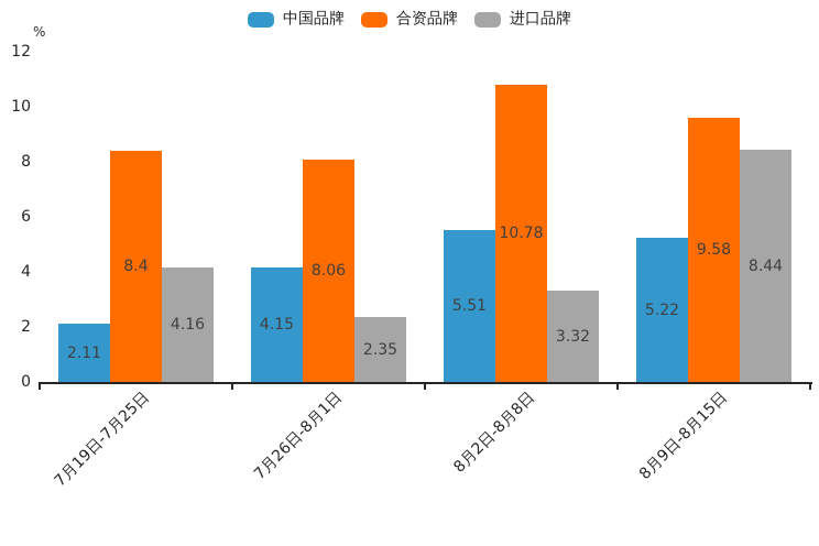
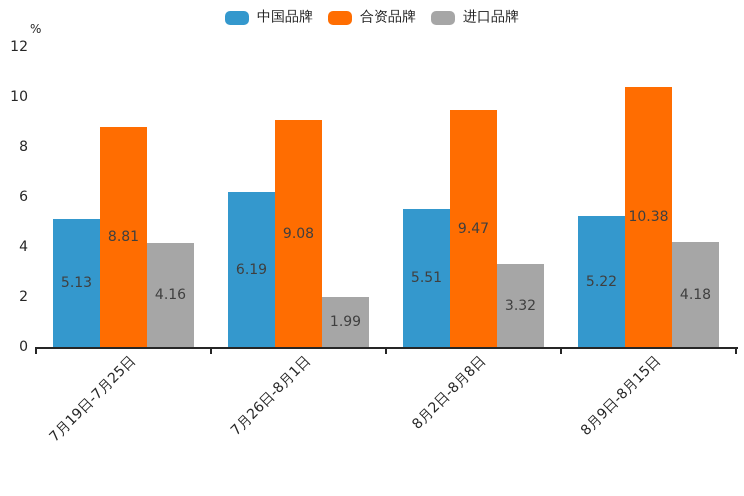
中国品牌/7月19日-7月25日: 2.11 -> 5.13
合资品牌/7月19日-7月25日: 8.4 -> 8.81
中国品牌/7月26日-8月1日: 4.15 -> 6.19
合资品牌/7月26日-8月1日: 8.06 -> 9.08
进口品牌/7月26日-8月1日: 2.35 -> 1.99
合资品牌/8月2日-8月8日: 10.78 -> 9.47
合资品牌/8月9日-8月15日: 9.58 -> 10.38
进口品牌/8月9日-8月15日: 8.44 -> 4.18
